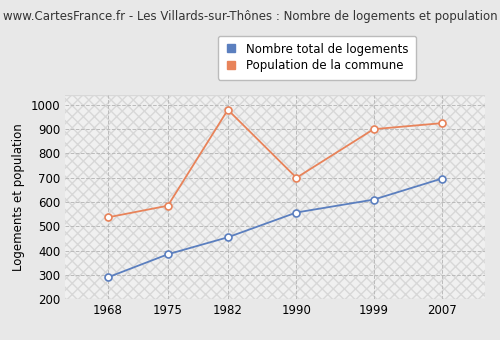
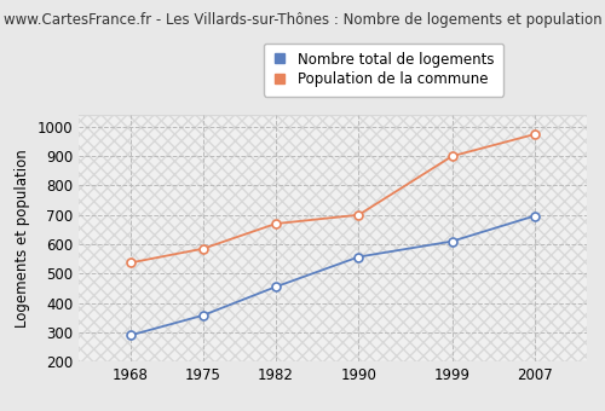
Nombre total de logements/1975: 385 -> 358
Population de la commune/1982: 980 -> 670
Population de la commune/2007: 925 -> 975
